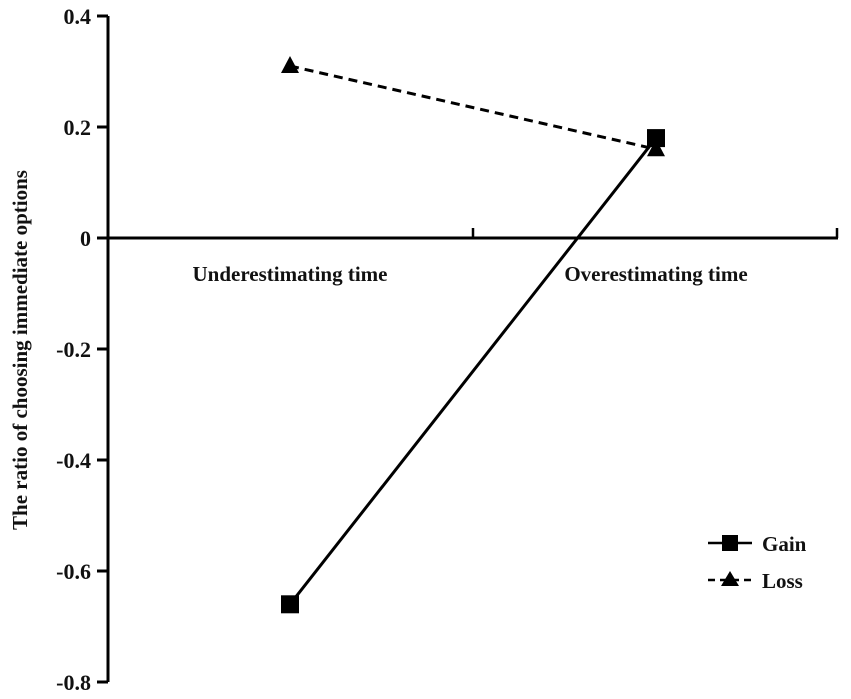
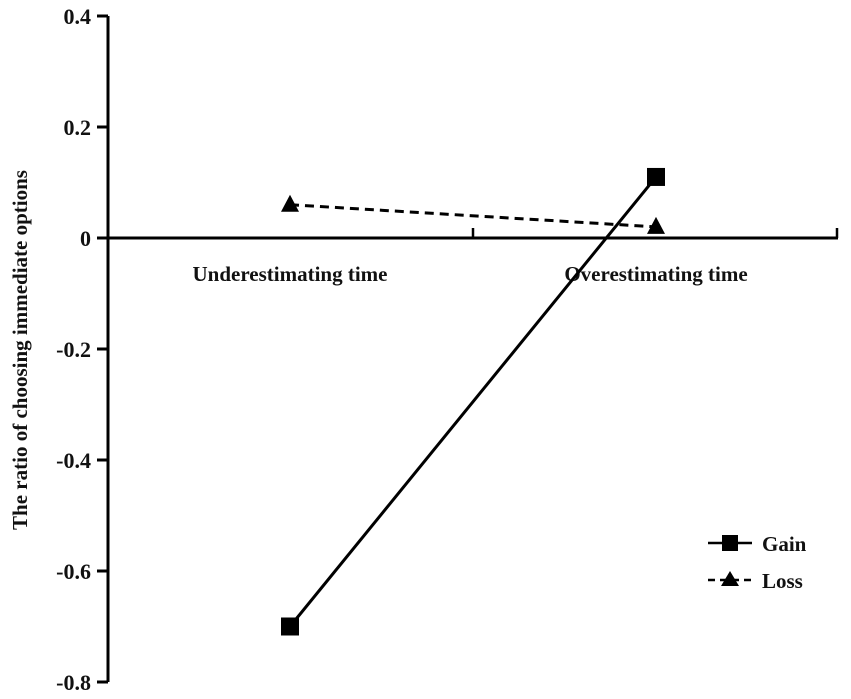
Gain/Underestimating time: -0.66 -> -0.70
Loss/Underestimating time: 0.31 -> 0.06
Gain/Overestimating time: 0.18 -> 0.11
Loss/Overestimating time: 0.16 -> 0.02
